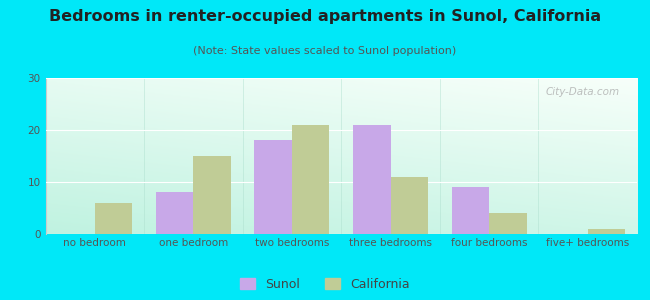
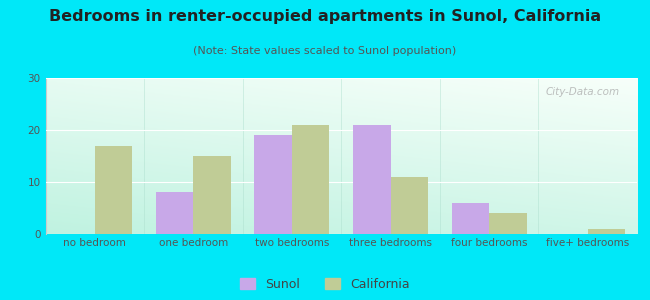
California/no bedroom: 6 -> 17
Sunol/two bedrooms: 18 -> 19
Sunol/four bedrooms: 9 -> 6
